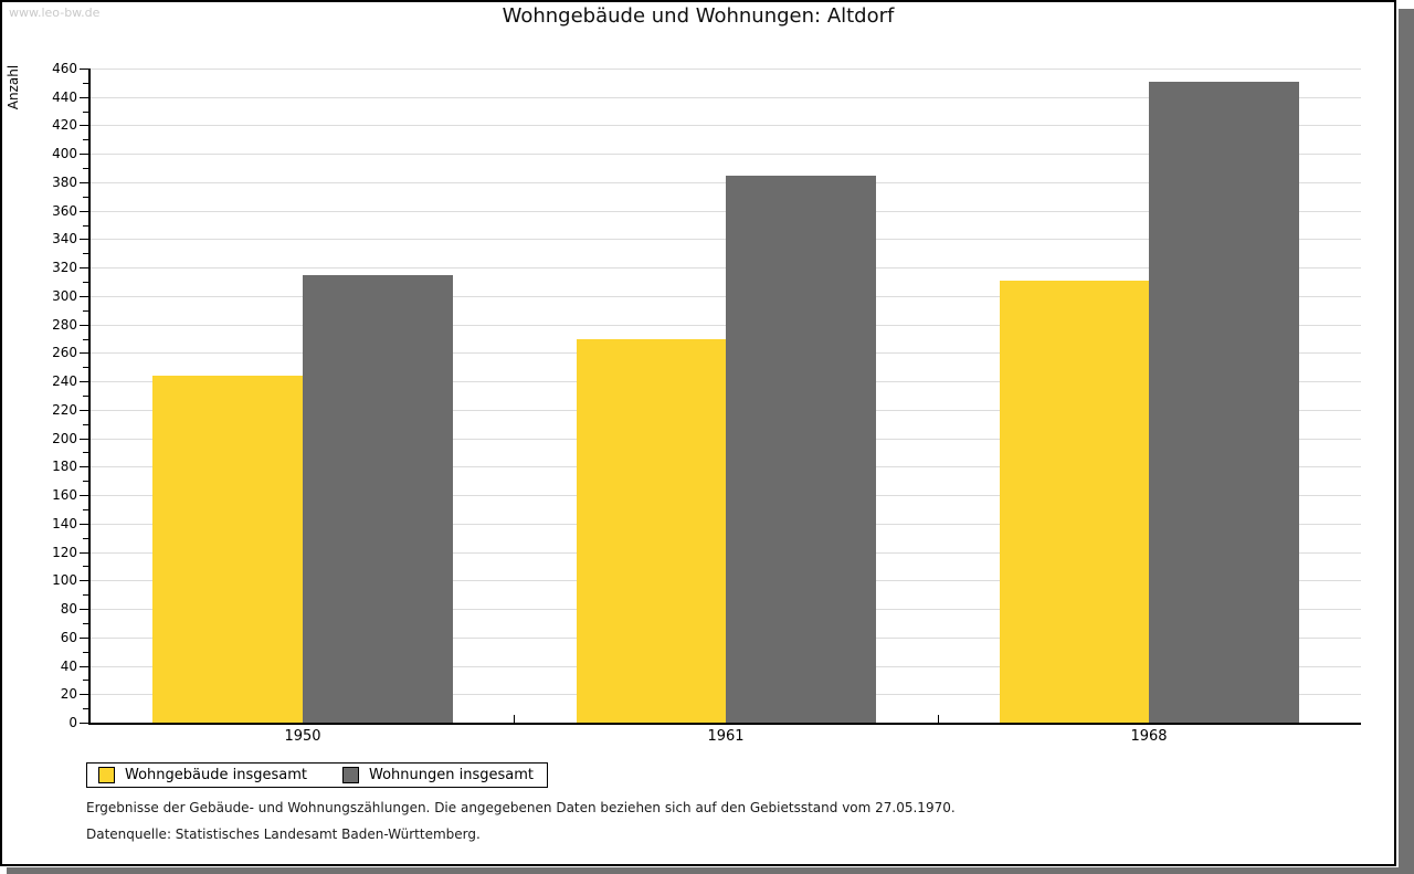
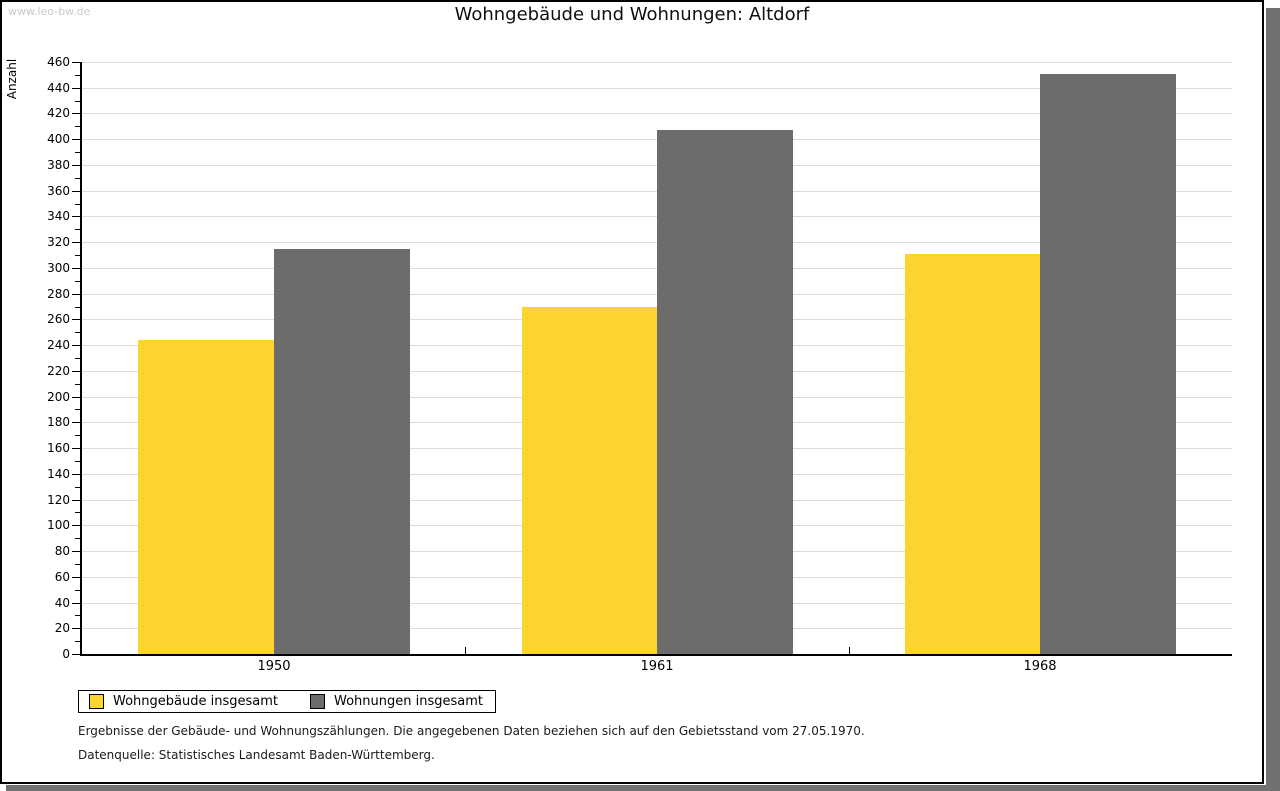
Wohnungen insgesamt/1961: 385 -> 407
